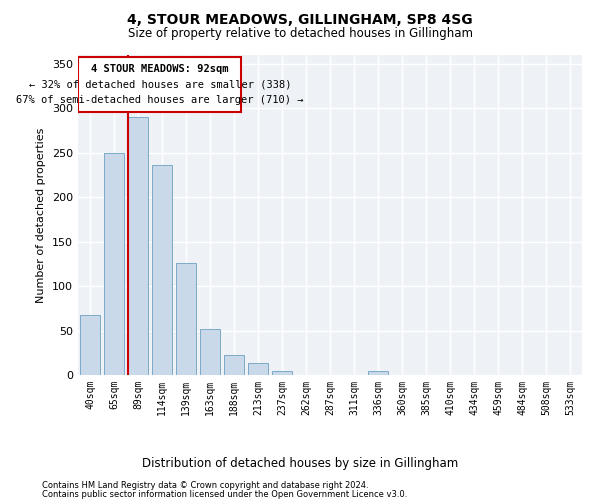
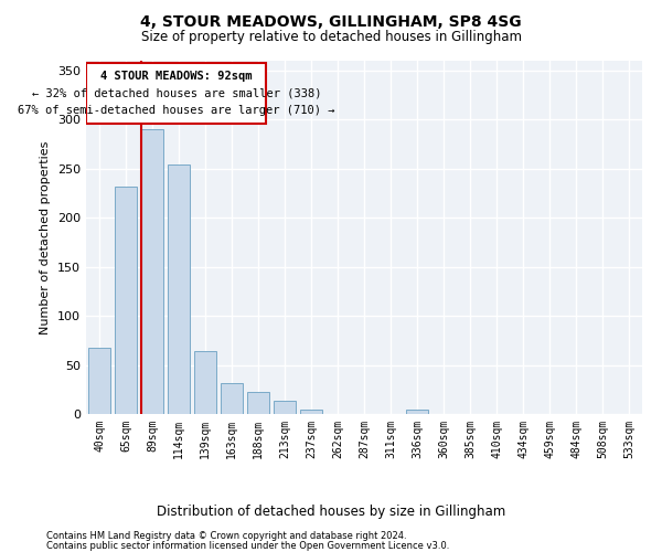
65sqm: 250 -> 232
114sqm: 236 -> 254
139sqm: 126 -> 64
163sqm: 52 -> 32
